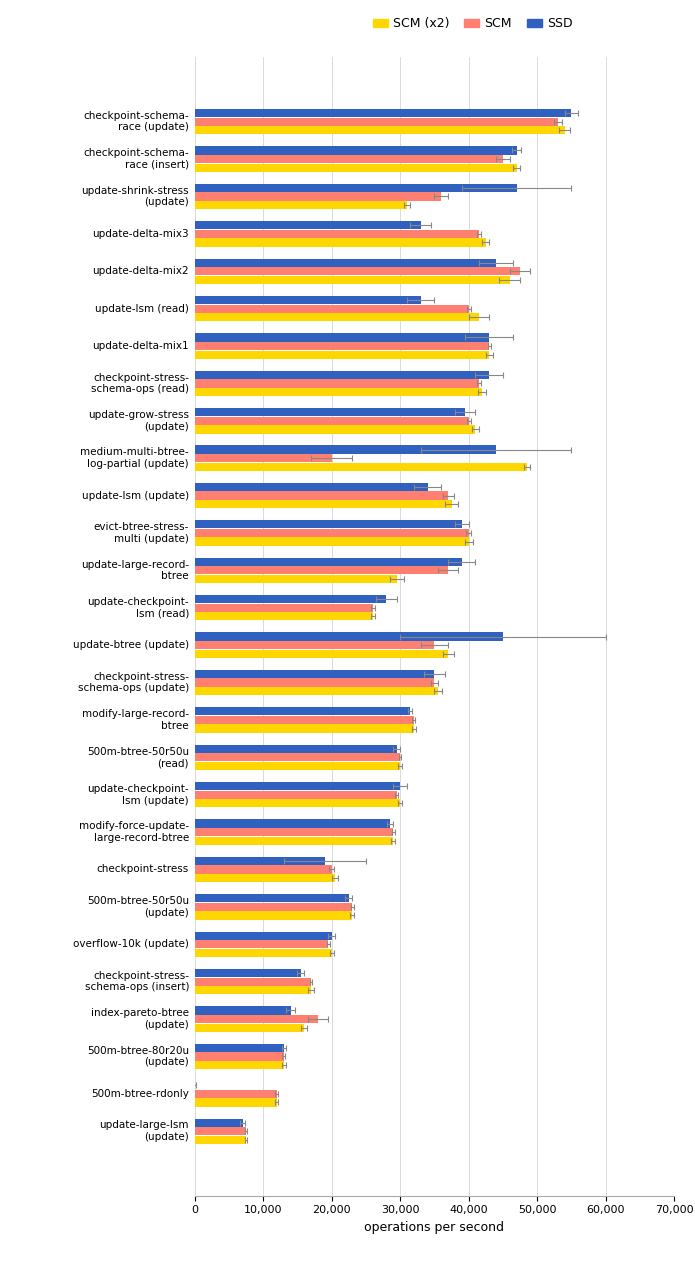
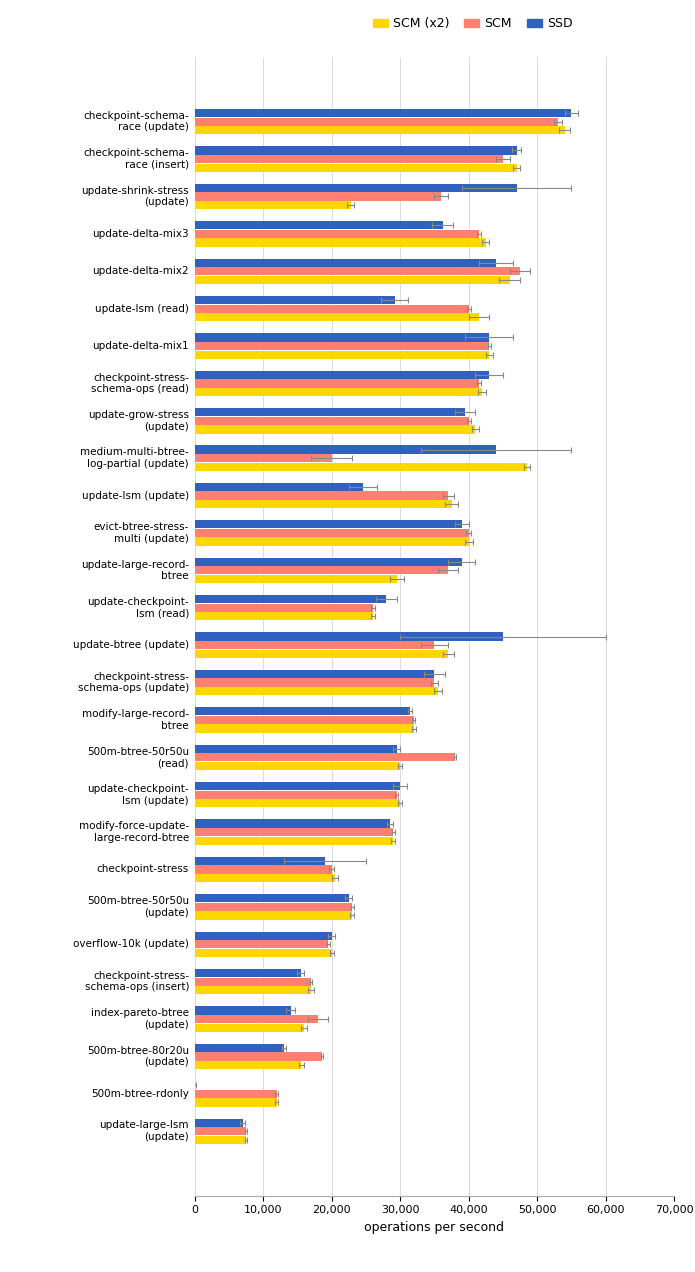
SCM (x2)/update-shrink-stress (update): 31,000 -> 22,800
SSD/update-delta-mix3: 33,000 -> 36,200
SSD/update-lsm (read): 33,000 -> 29,200
SSD/update-lsm (update): 34,000 -> 24,600
SCM/500m-btree-50r50u (read): 30,000 -> 38,000
SCM/500m-btree-80r20u (update): 13,000 -> 18,600
SCM (x2)/500m-btree-80r20u (update): 13,000 -> 15,600
